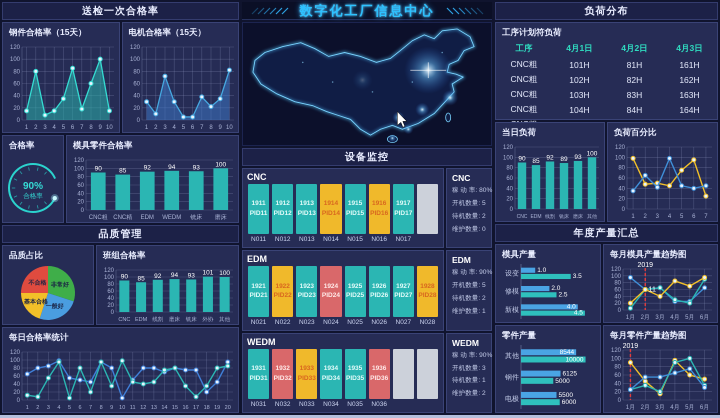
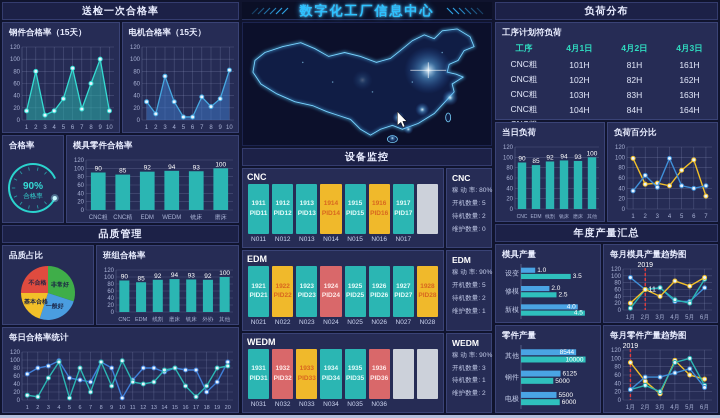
班组合格率/外协: 101 -> 92
当日负荷/铣床: 89 -> 94
